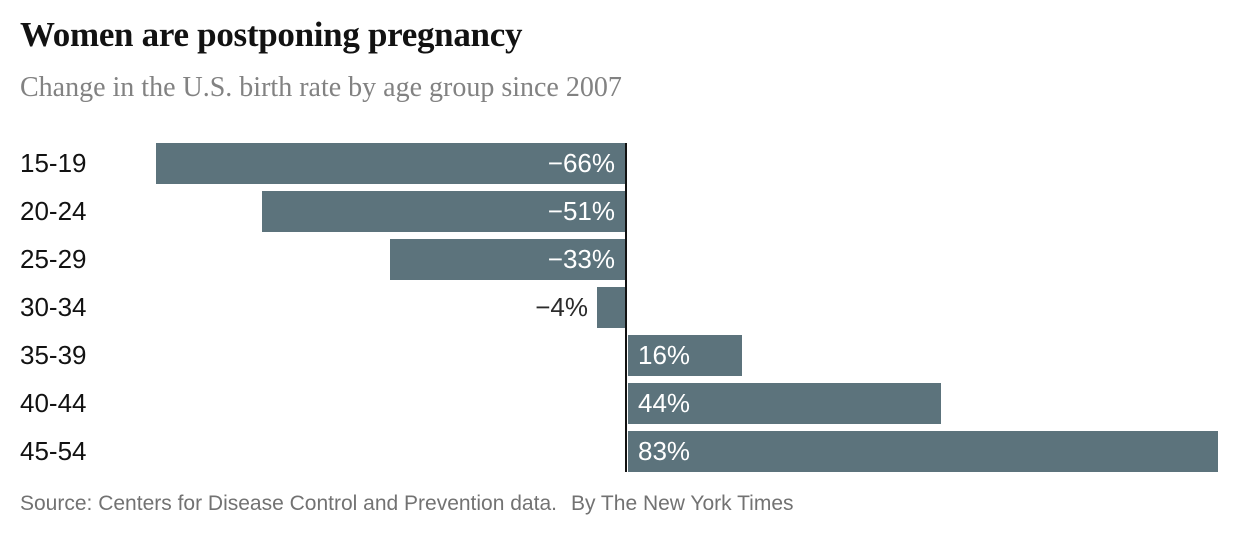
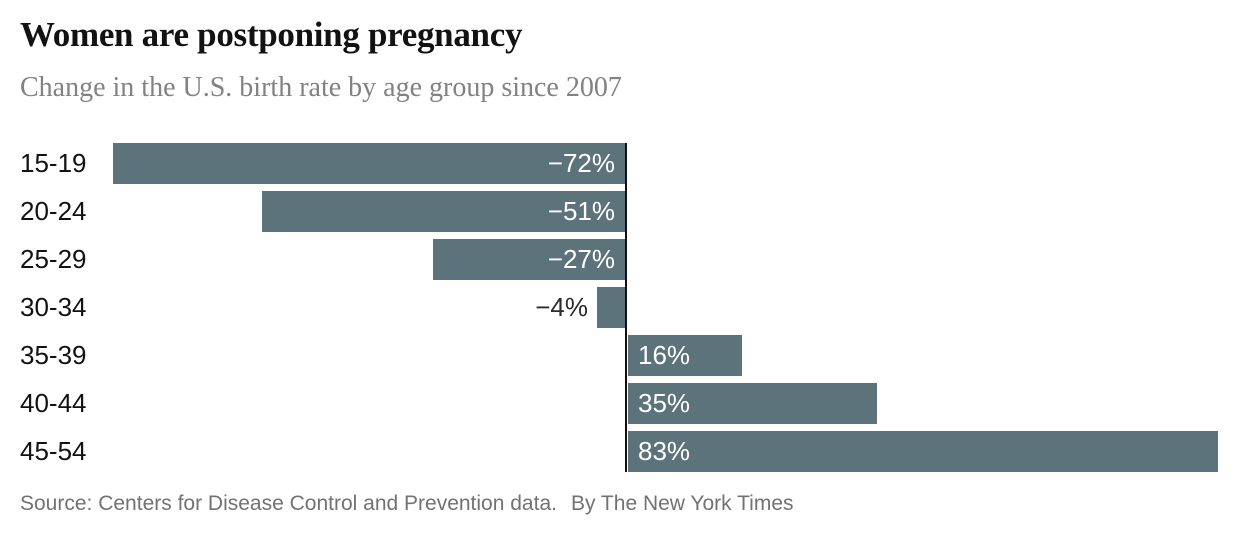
15-19: −66% -> −72%
25-29: −33% -> −27%
40-44: 44% -> 35%
